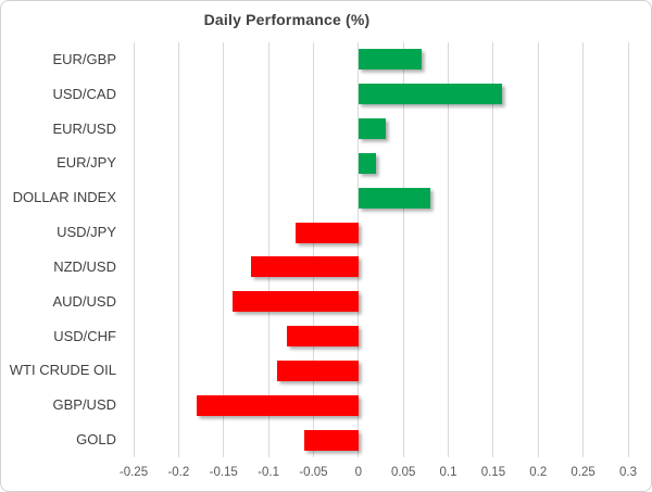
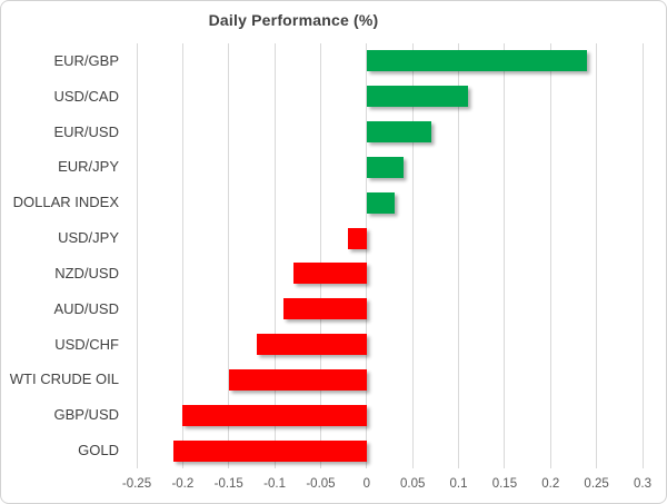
EUR/GBP: 0.07 -> 0.24
USD/CAD: 0.16 -> 0.11
EUR/USD: 0.03 -> 0.07
EUR/JPY: 0.02 -> 0.04
DOLLAR INDEX: 0.08 -> 0.03
USD/JPY: -0.07 -> -0.02
NZD/USD: -0.12 -> -0.08
AUD/USD: -0.14 -> -0.09
USD/CHF: -0.08 -> -0.12
WTI CRUDE OIL: -0.09 -> -0.15
GBP/USD: -0.18 -> -0.20
GOLD: -0.06 -> -0.21
